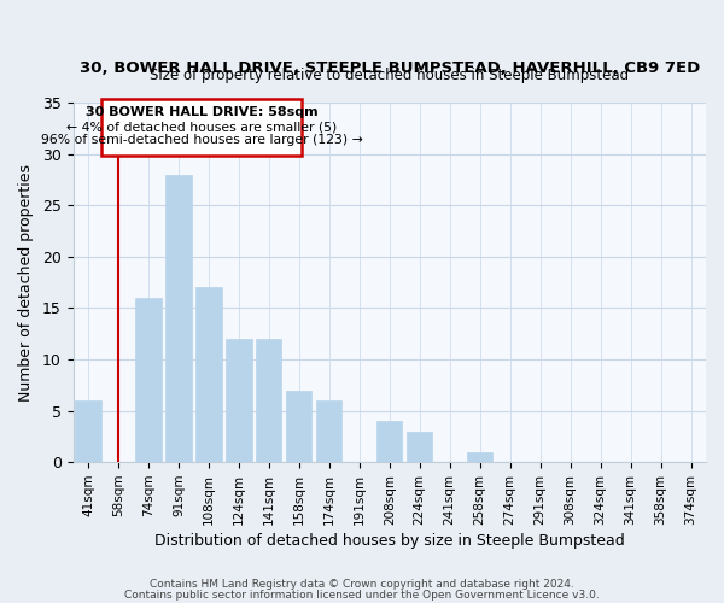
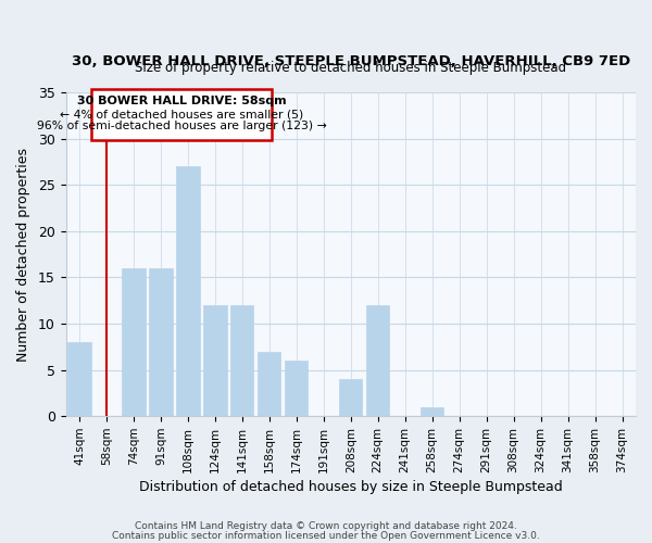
41sqm: 6 -> 8
91sqm: 28 -> 16
108sqm: 17 -> 27
224sqm: 3 -> 12
